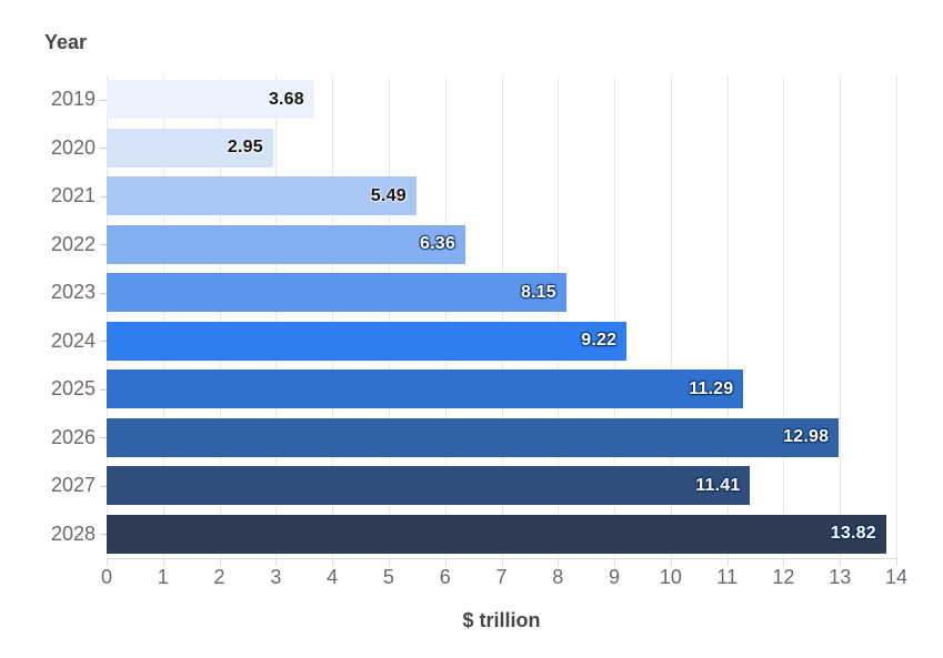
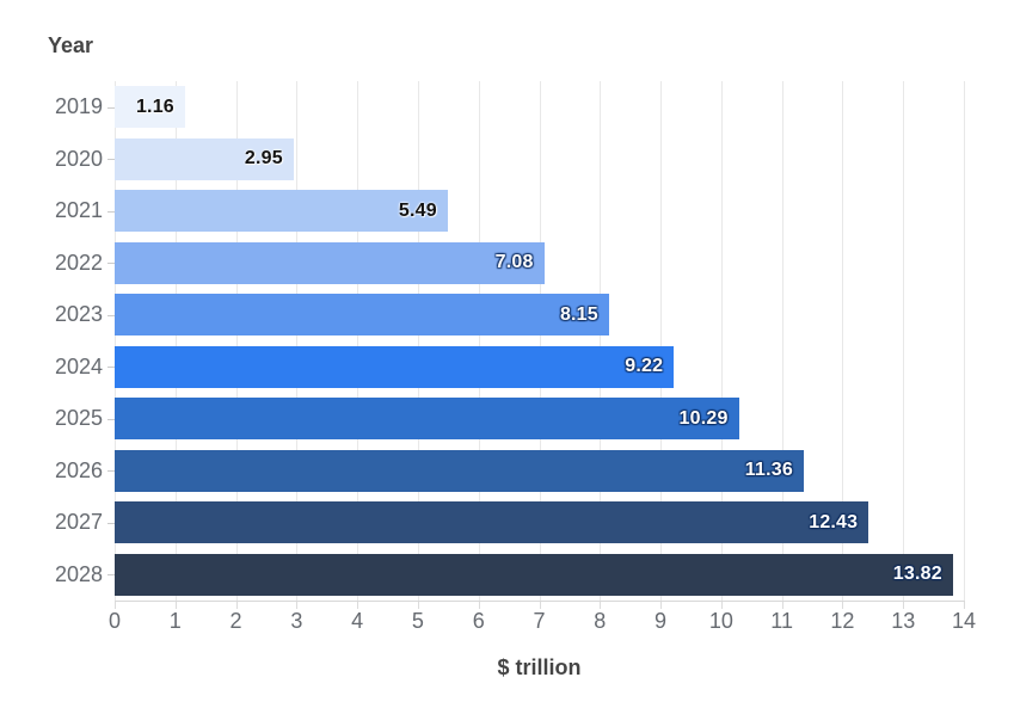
2019: 3.68 -> 1.16
2022: 6.36 -> 7.08
2025: 11.29 -> 10.29
2026: 12.98 -> 11.36
2027: 11.41 -> 12.43
